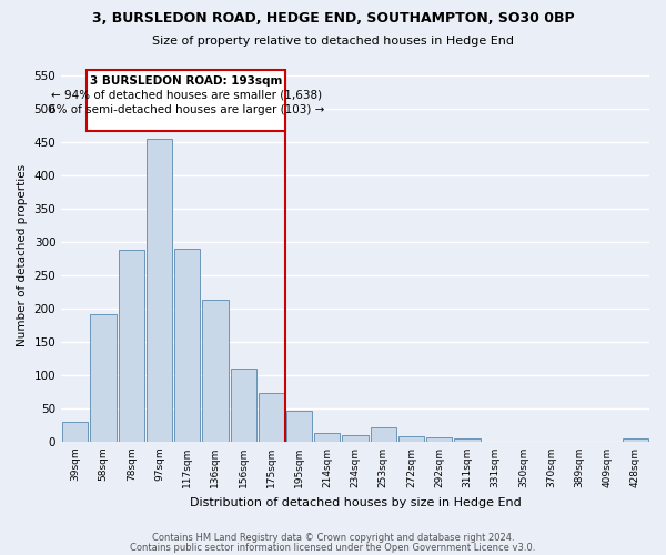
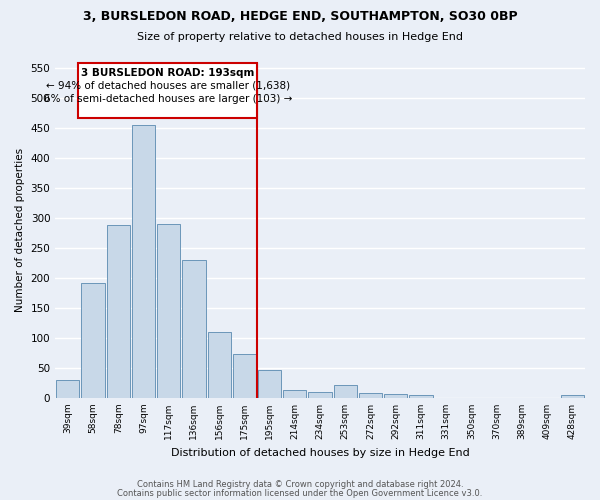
136sqm: 213 -> 230
